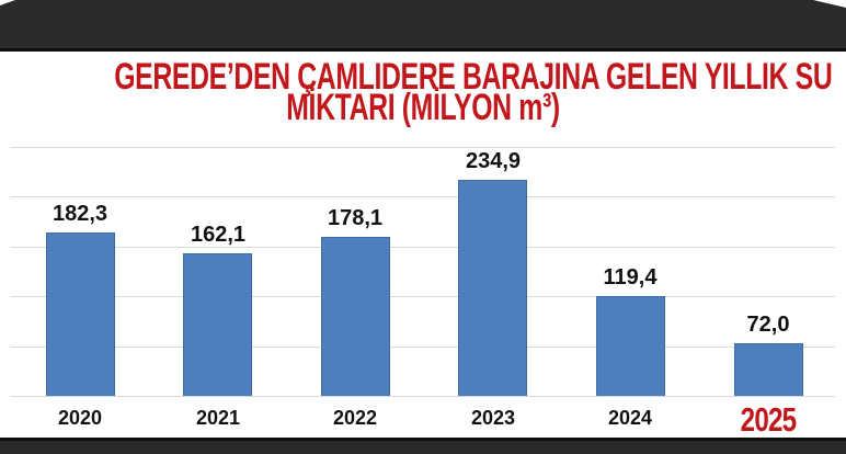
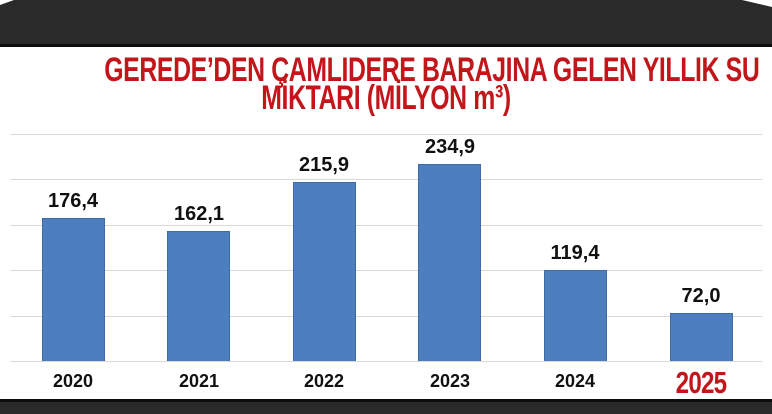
2020: 182,3 -> 176,4
2022: 178,1 -> 215,9
